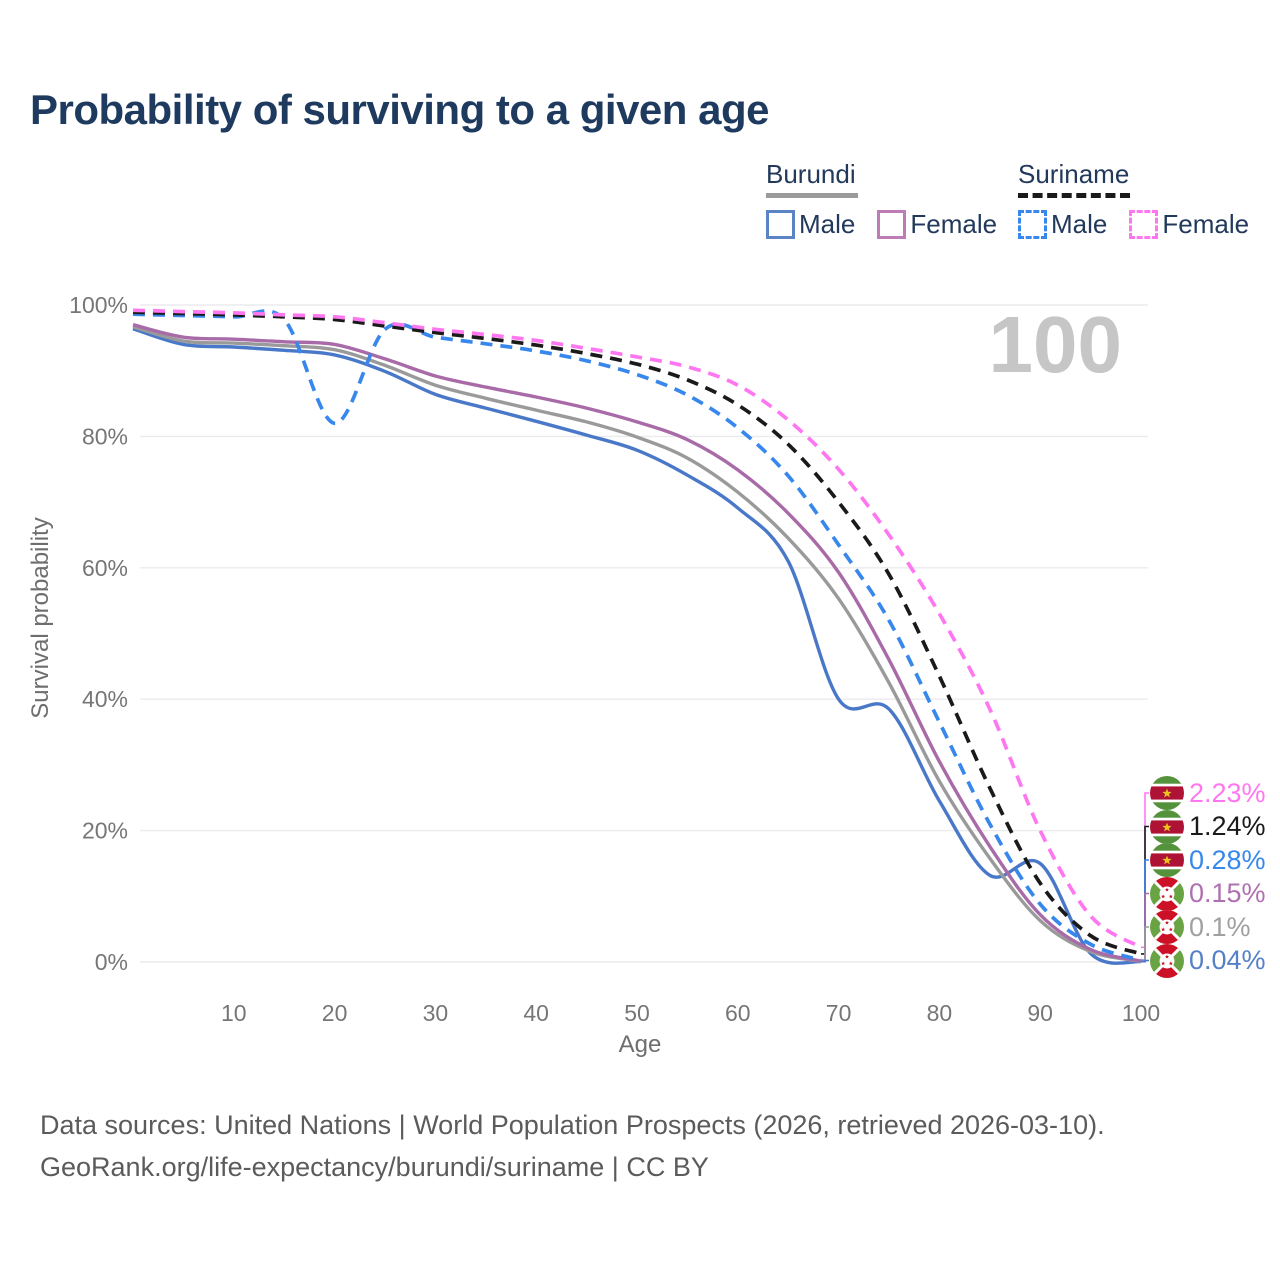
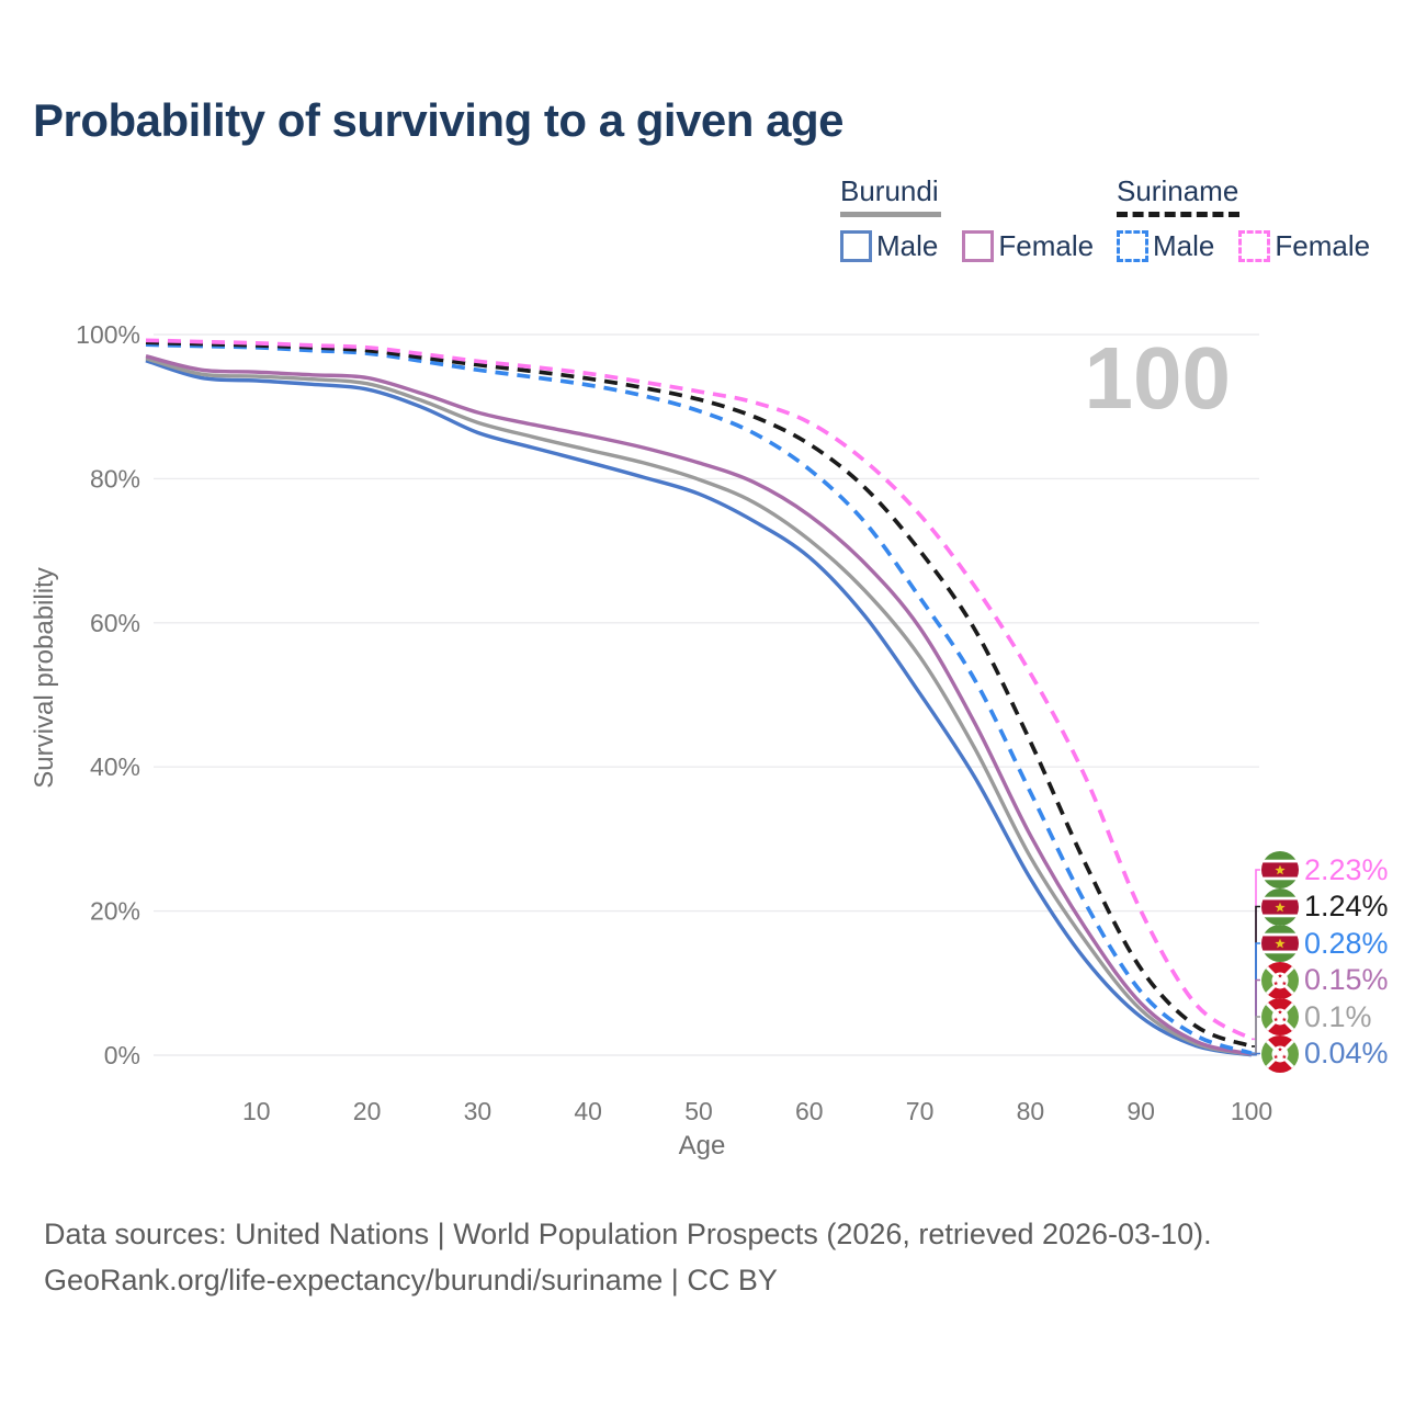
Suriname Male/20: 82% -> 97%
Burundi Male/70: 40% -> 50%
Burundi Male/90: 15% -> 5%
